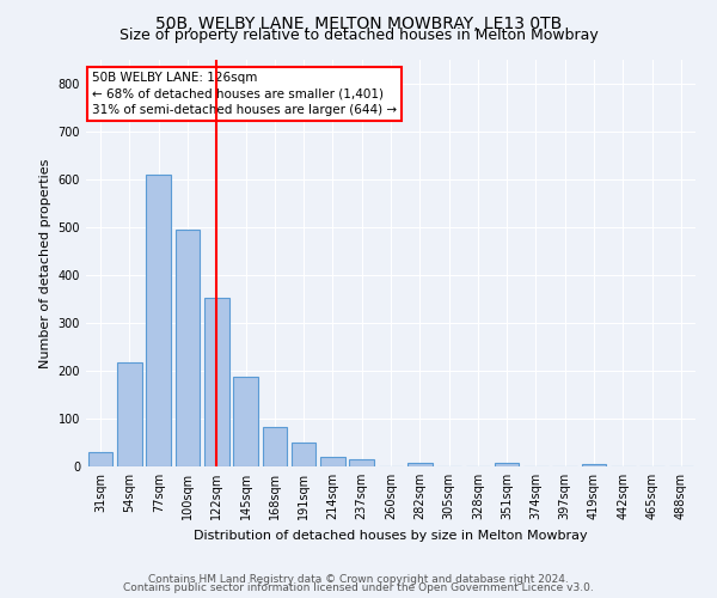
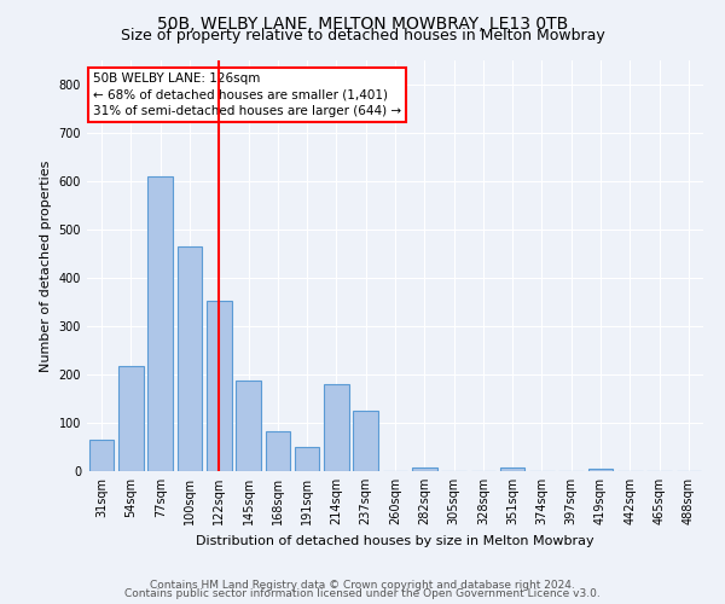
31sqm: 30 -> 65
100sqm: 495 -> 465
214sqm: 20 -> 180
237sqm: 15 -> 125
